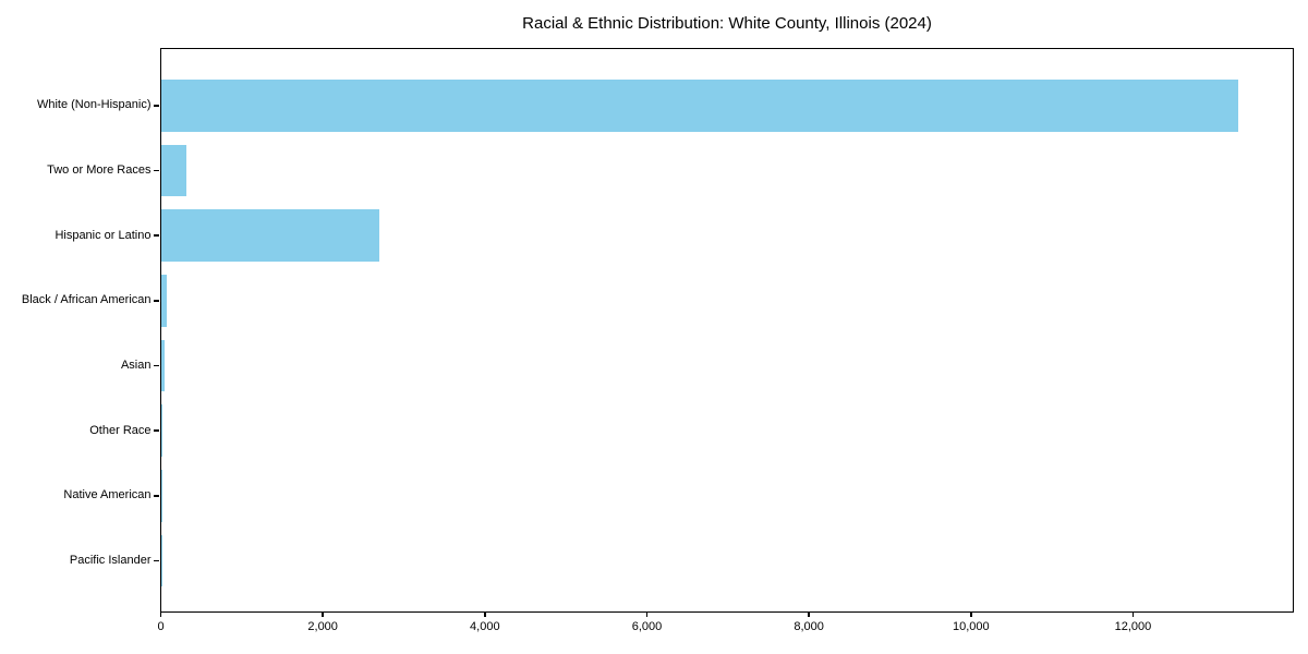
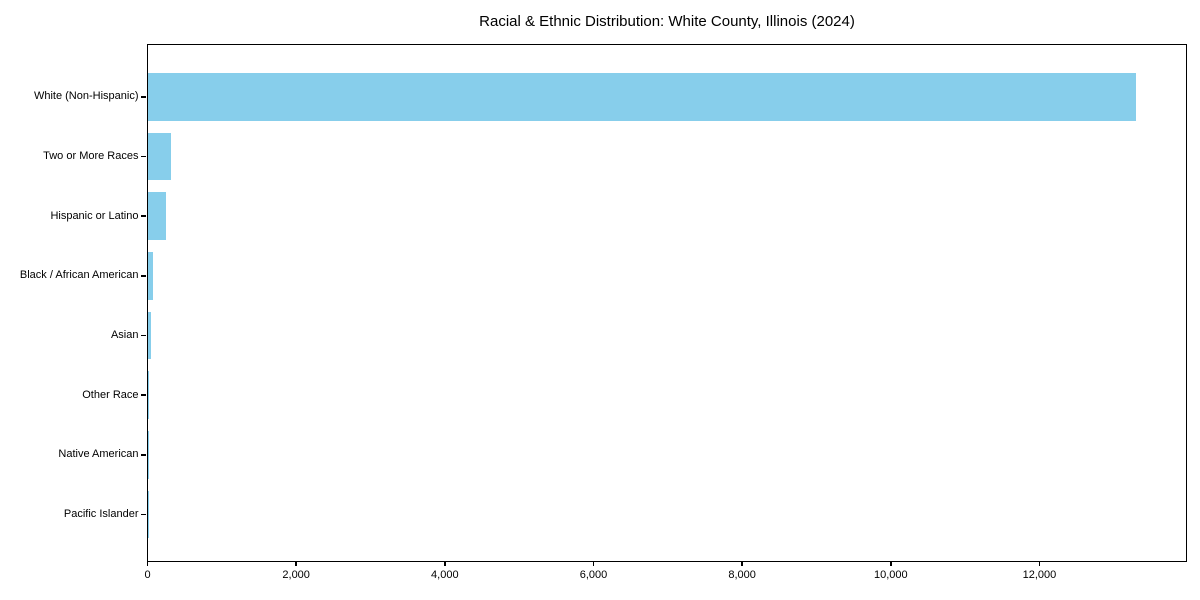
Hispanic or Latino: 2700 -> 200
